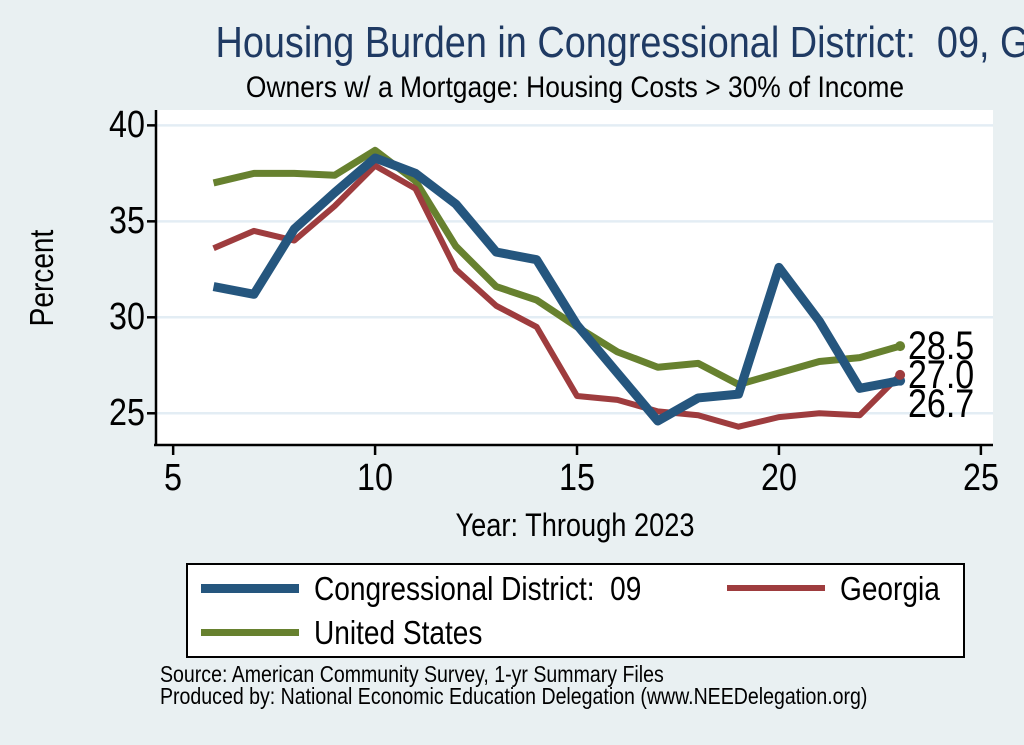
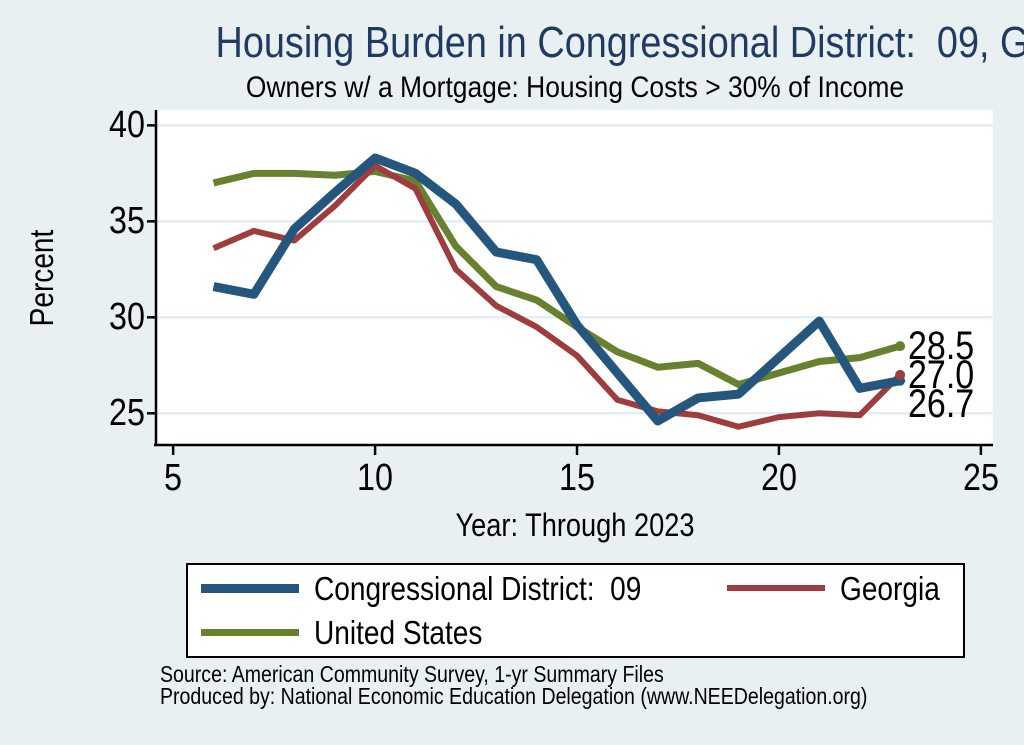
United States/10: 38.7 -> 37.6
Georgia/15: 25.9 -> 28.0
Congressional District: 09/20: 32.6 -> 27.9
